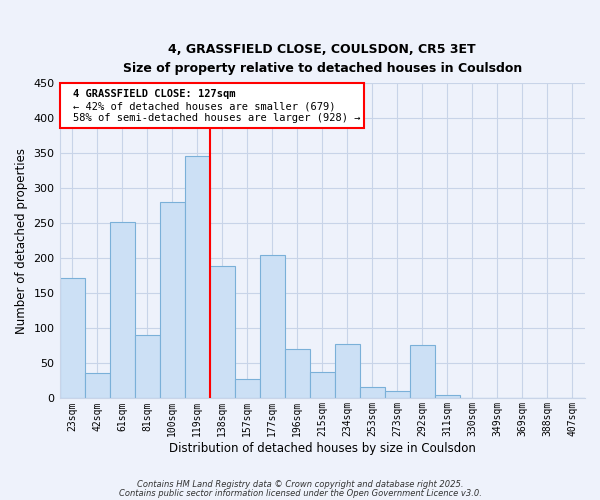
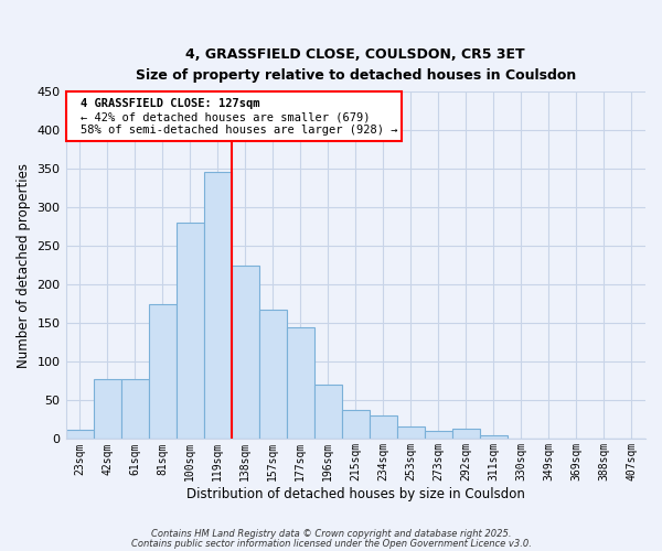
23sqm: 172 -> 12
42sqm: 36 -> 78
61sqm: 252 -> 78
81sqm: 90 -> 175
138sqm: 188 -> 225
157sqm: 28 -> 168
177sqm: 204 -> 145
234sqm: 78 -> 30
292sqm: 76 -> 13
